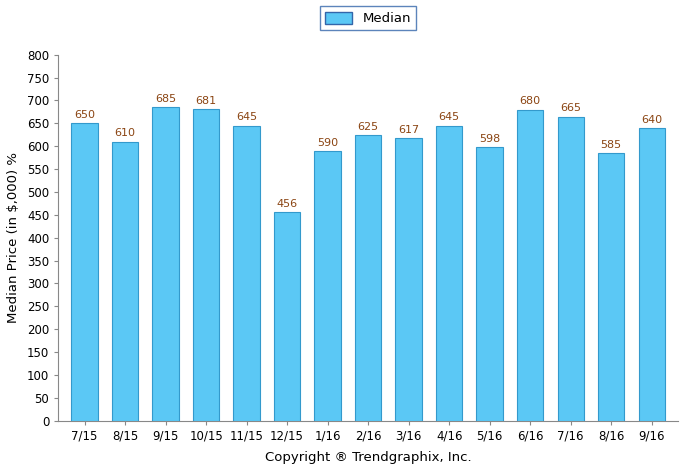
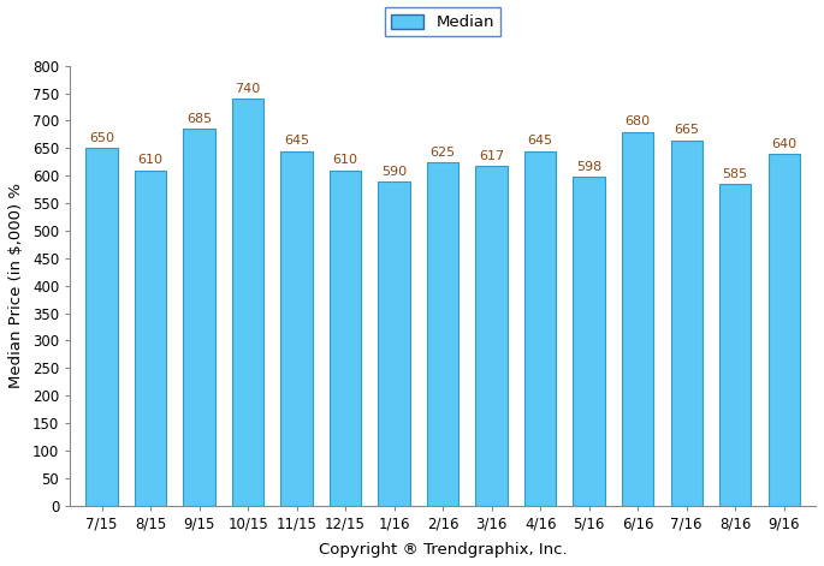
10/15: 681 -> 740
12/15: 456 -> 610
